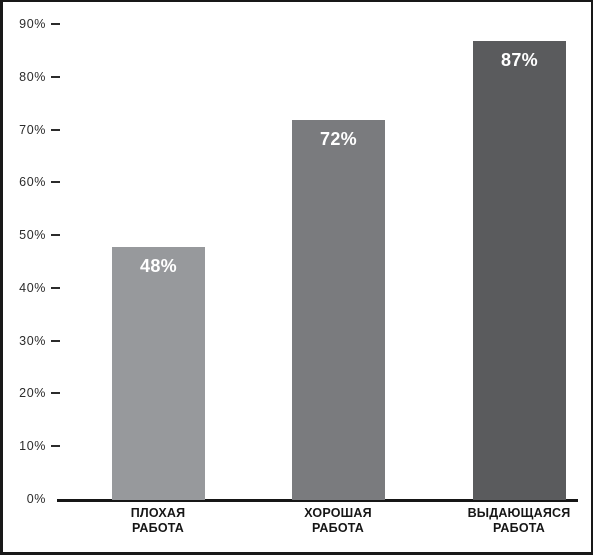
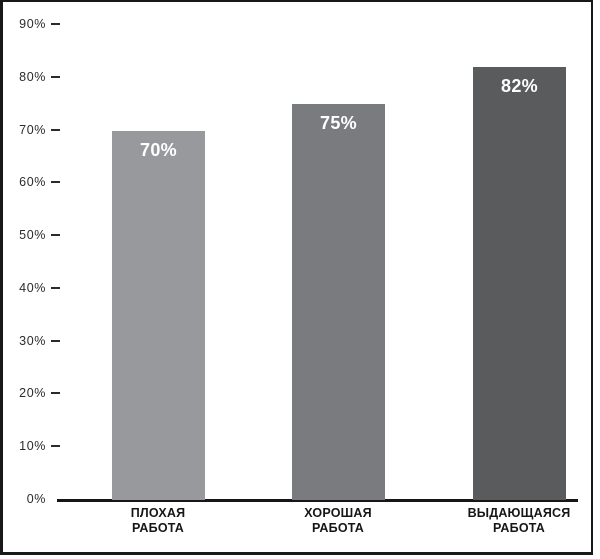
ПЛОХАЯ РАБОТА: 48% -> 70%
ХОРОШАЯ РАБОТА: 72% -> 75%
ВЫДАЮЩАЯСЯ РАБОТА: 87% -> 82%
